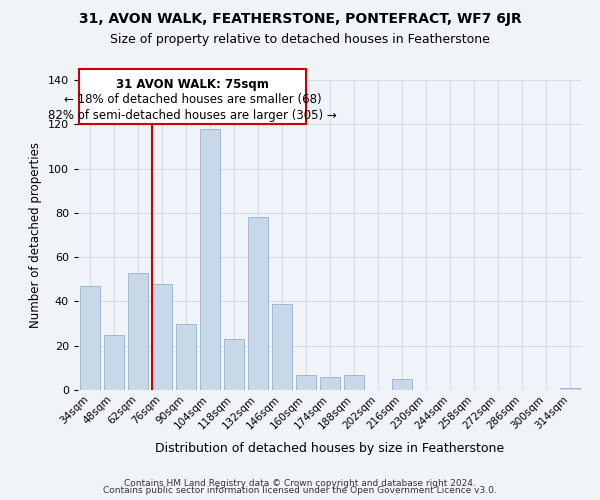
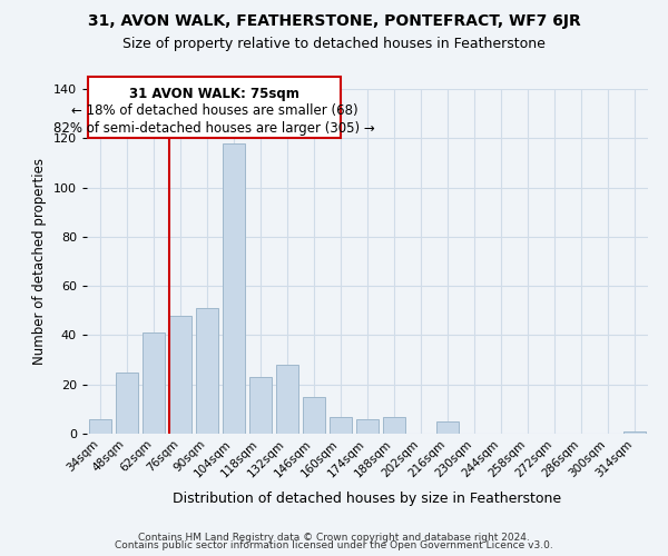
34sqm: 47 -> 6
62sqm: 53 -> 41
90sqm: 30 -> 51
132sqm: 78 -> 28
146sqm: 39 -> 15
